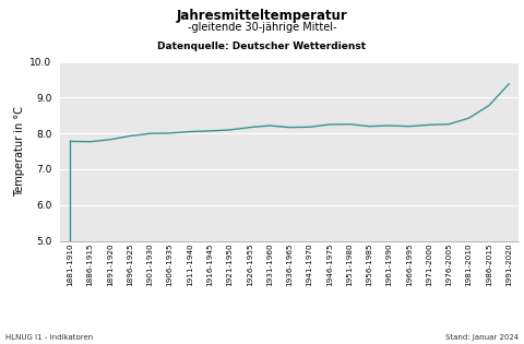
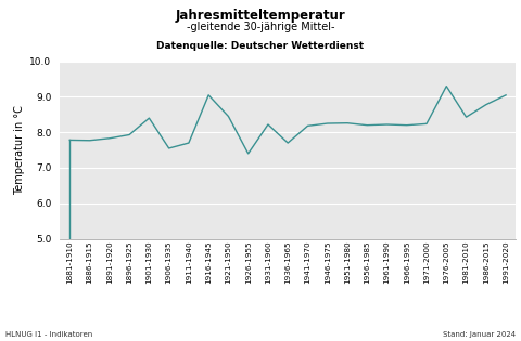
1901-1930: 8.00 -> 8.40
1906-1935: 8.01 -> 7.55
1911-1940: 8.05 -> 7.70
1916-1945: 8.07 -> 9.05
1921-1950: 8.10 -> 8.45
1926-1955: 8.17 -> 7.40
1936-1965: 8.17 -> 7.70
1976-2005: 8.26 -> 9.30
1991-2020: 9.38 -> 9.05
